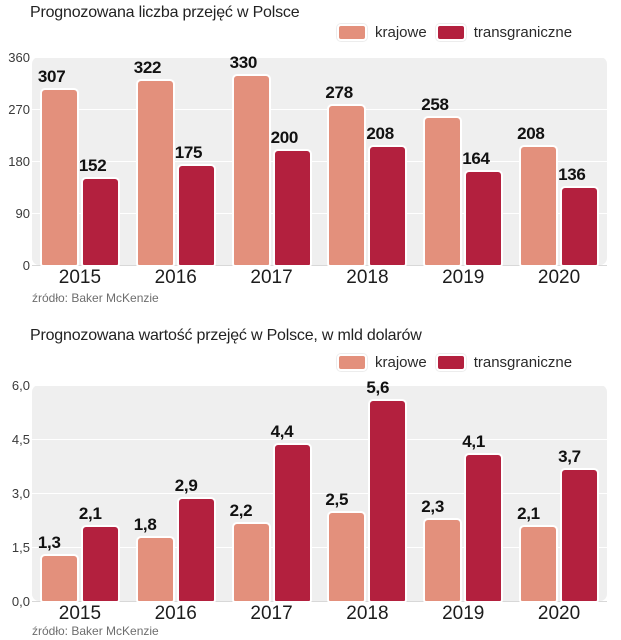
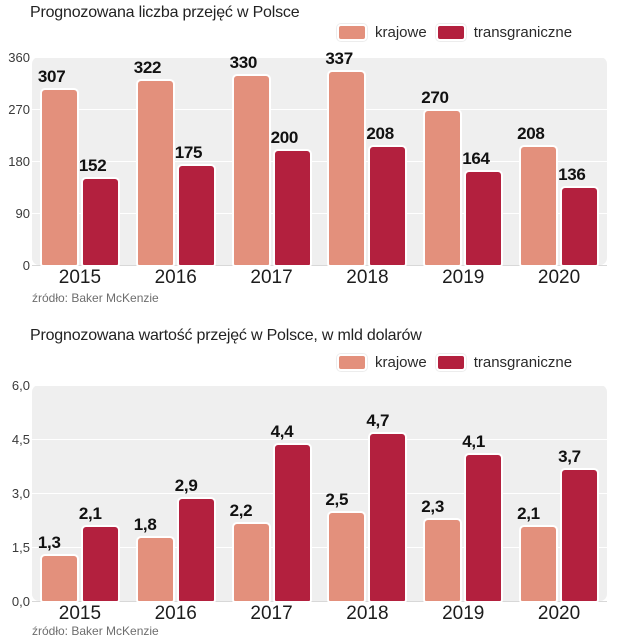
Prognozowana liczba przejęć w Polsce/krajowe/2018: 278 -> 337
Prognozowana liczba przejęć w Polsce/krajowe/2019: 258 -> 270
Prognozowana wartość przejęć w Polsce, w mld dolarów/transgraniczne/2018: 5,6 -> 4,7
